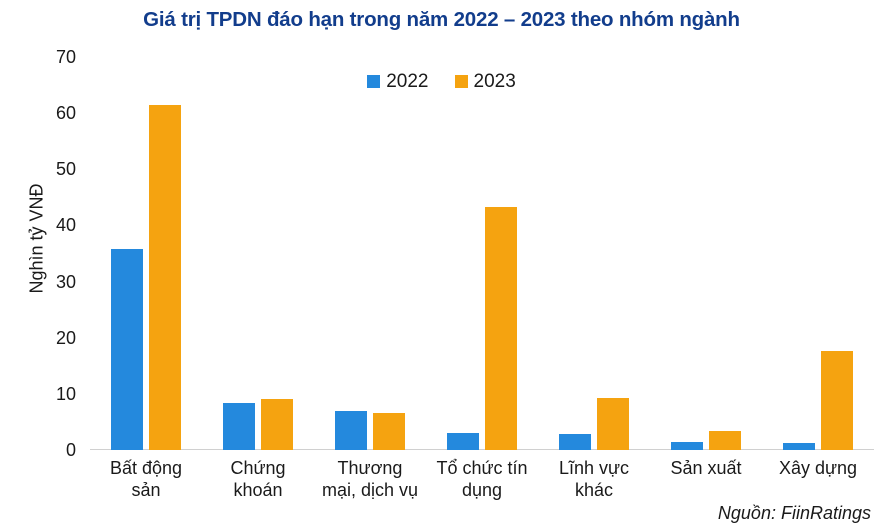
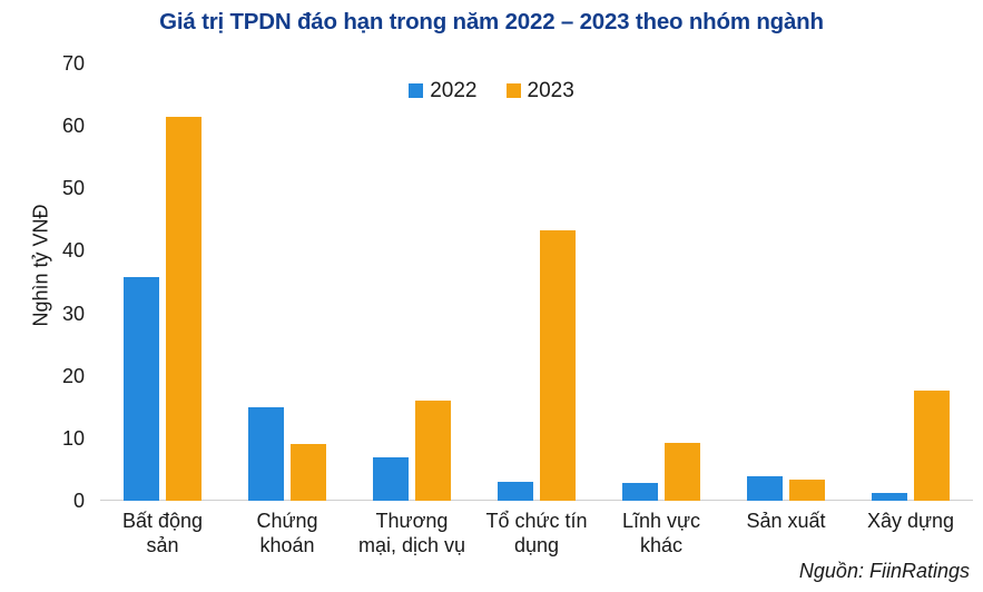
2022/Chứng khoán: 8 -> 15
2023/Thương mại, dịch vụ: 7 -> 16
2022/Sản xuất: 2 -> 4
